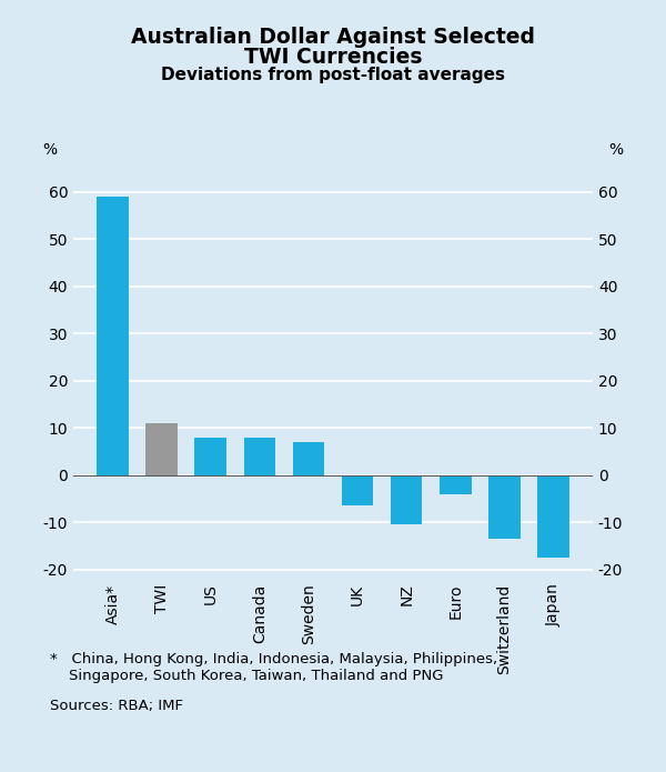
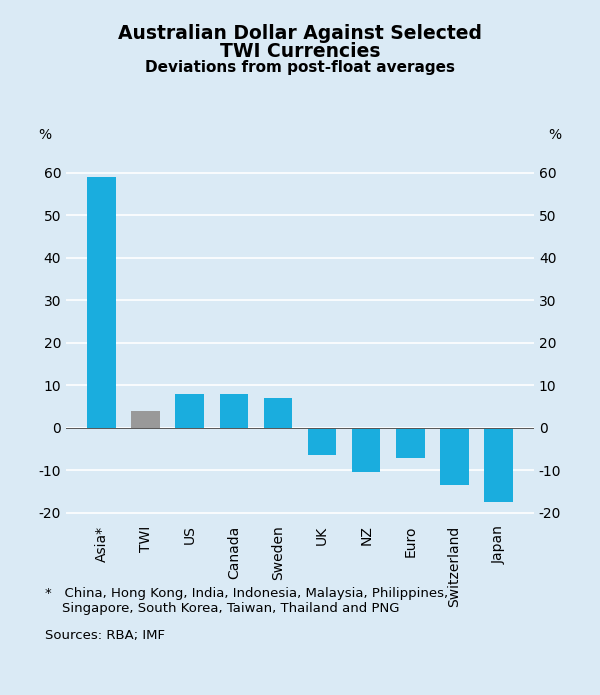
TWI: 11.0 -> 4.0
Euro: -4.0 -> -7.0
